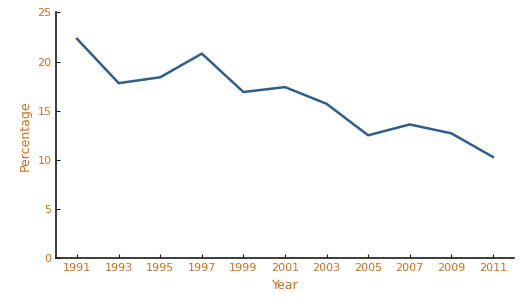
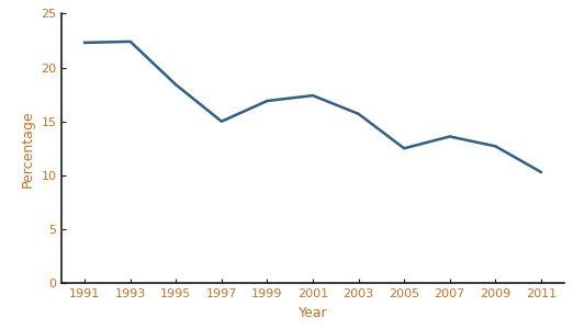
1993: 17.8 -> 22.4
1997: 20.8 -> 15.0
